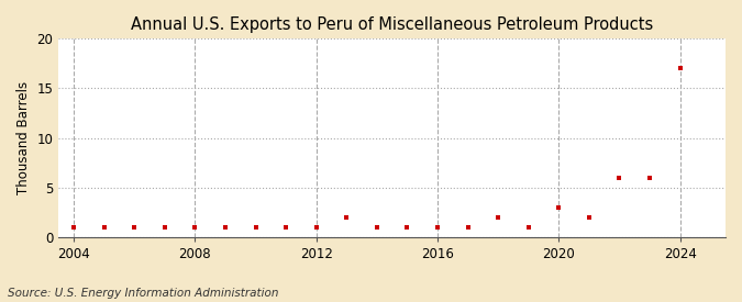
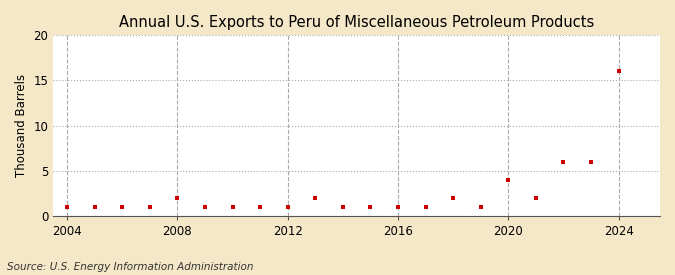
2008: 1 -> 2
2020: 3 -> 4
2024: 17 -> 16
